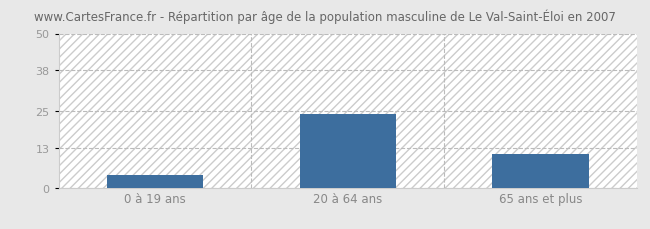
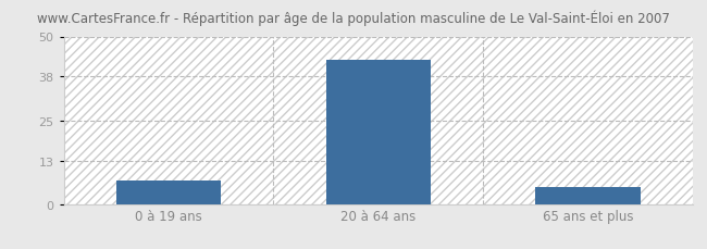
0 à 19 ans: 4 -> 7
20 à 64 ans: 24 -> 43
65 ans et plus: 11 -> 5
